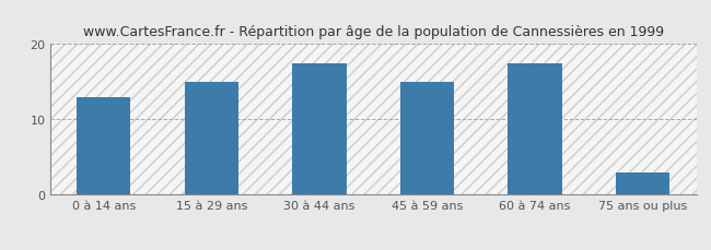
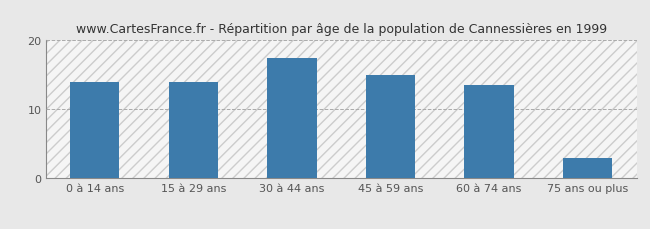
0 à 14 ans: 13.0 -> 14.0
15 à 29 ans: 15.0 -> 14.0
60 à 74 ans: 17.5 -> 13.6
